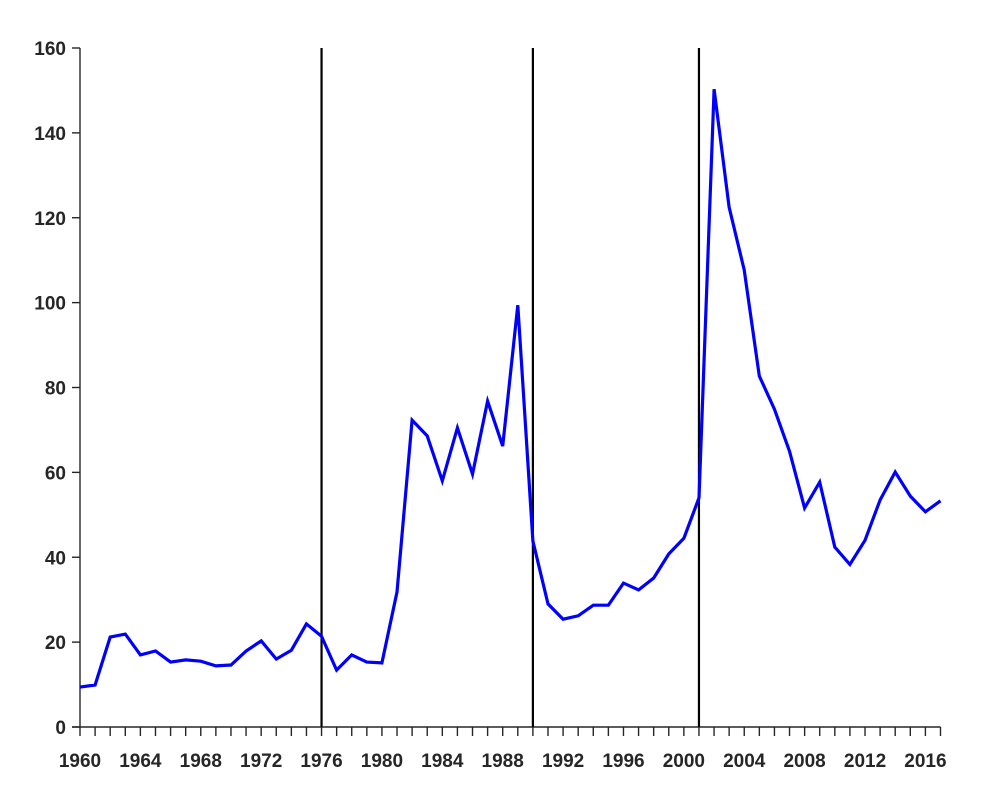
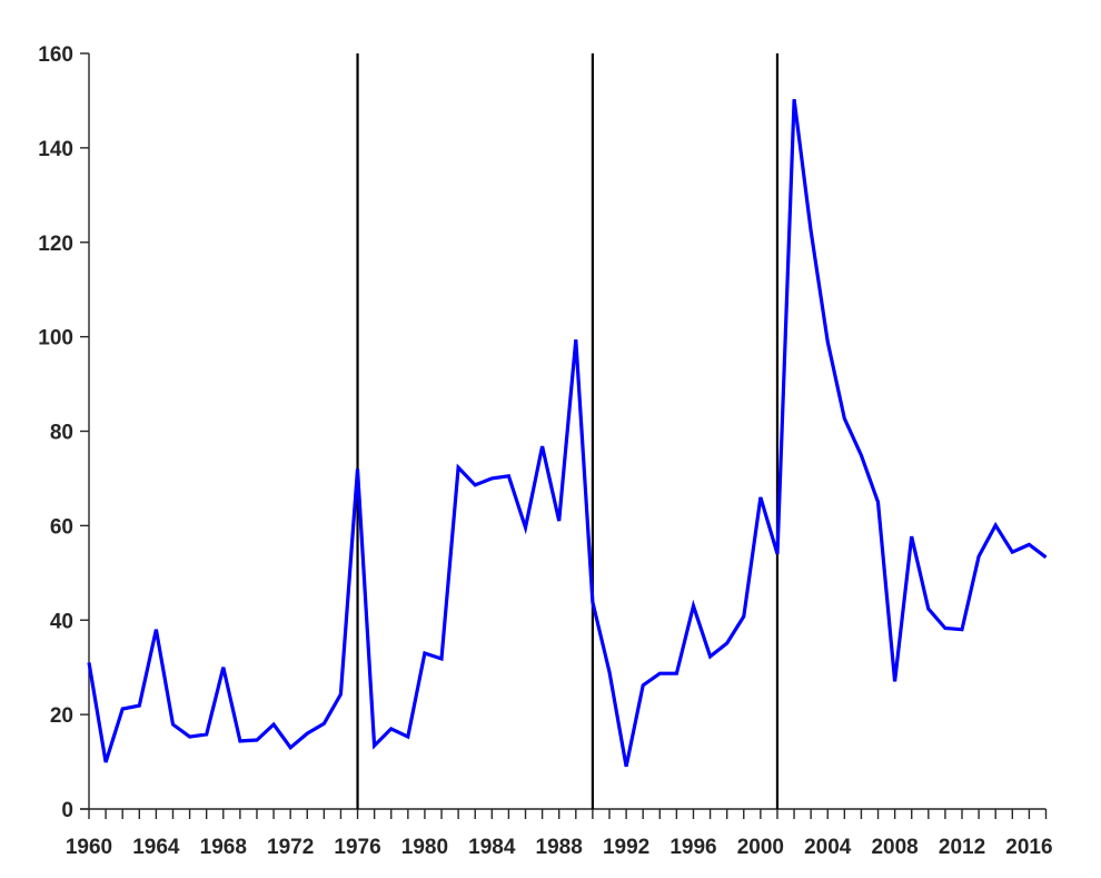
1960: 9 -> 31
1964: 17 -> 38
1968: 16 -> 30
1972: 20 -> 13
1976: 21 -> 72
1980: 15 -> 33
1984: 58 -> 70
1988: 66 -> 61
1992: 25 -> 9
1996: 34 -> 43
2000: 44 -> 66
2004: 108 -> 99
2008: 52 -> 27
2012: 44 -> 38
2016: 51 -> 56
